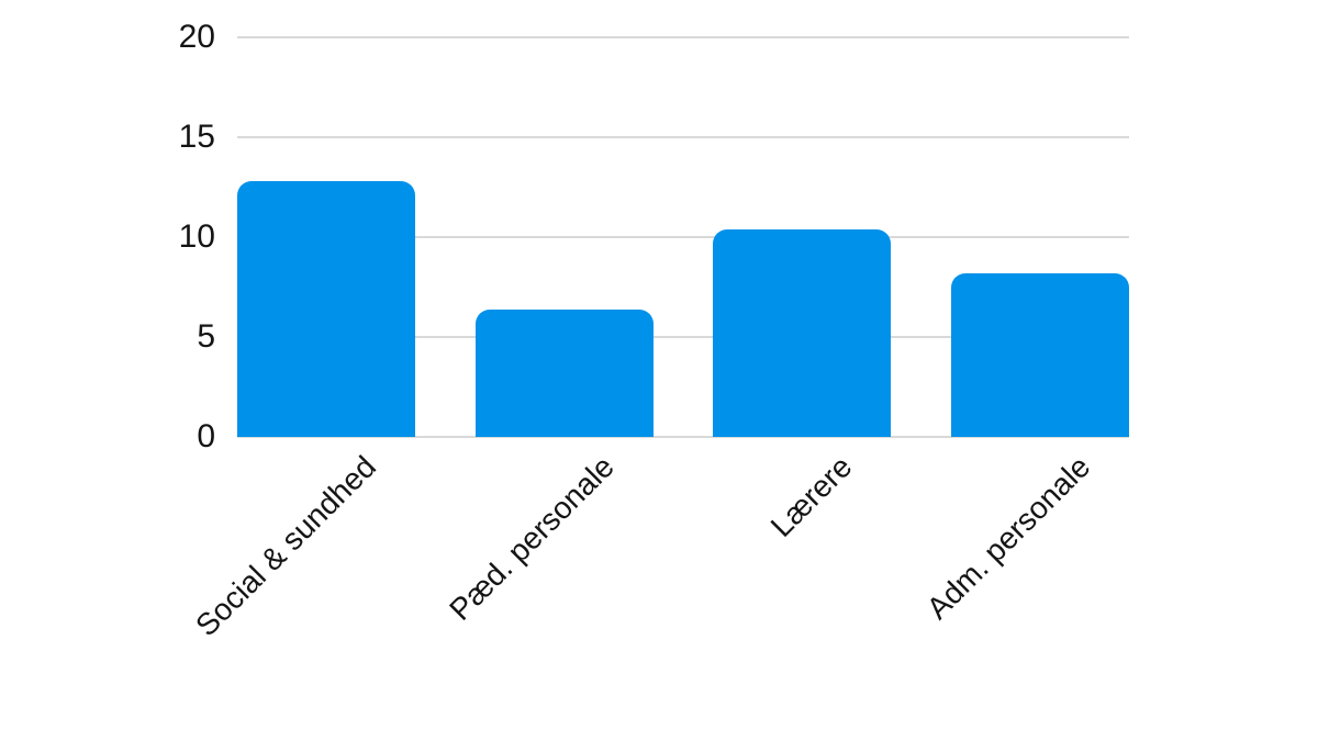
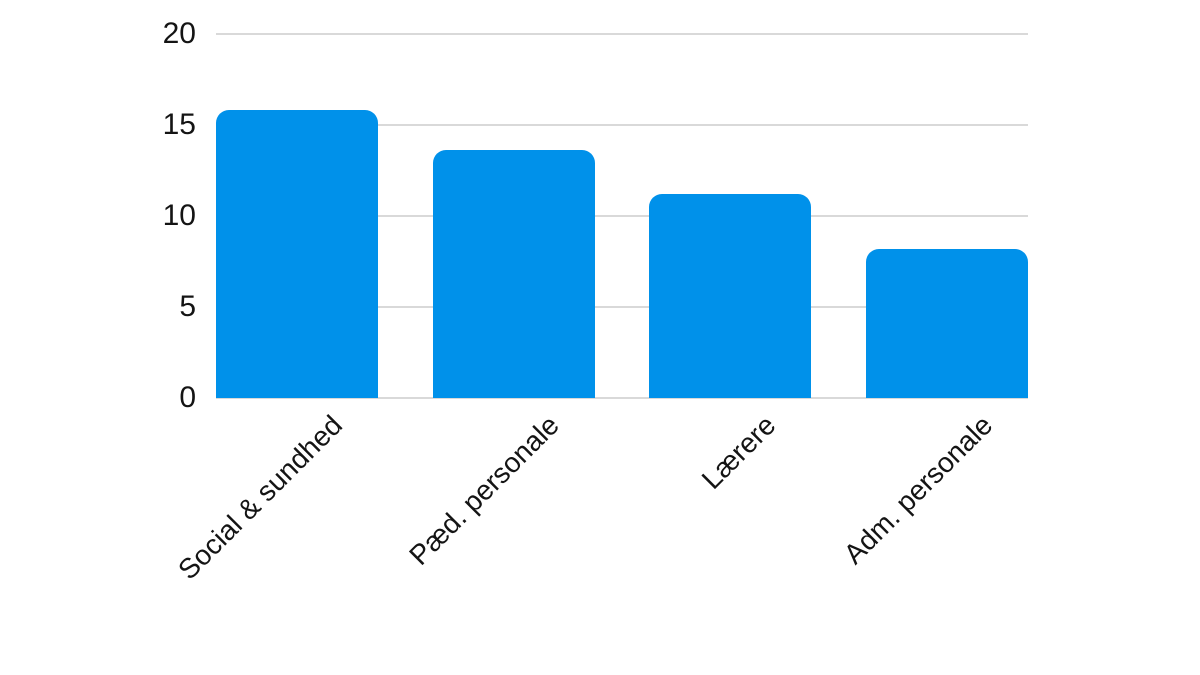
Social & sundhed: 12.8 -> 15.8
Pæd. personale: 6.4 -> 13.6
Lærere: 10.4 -> 11.2
